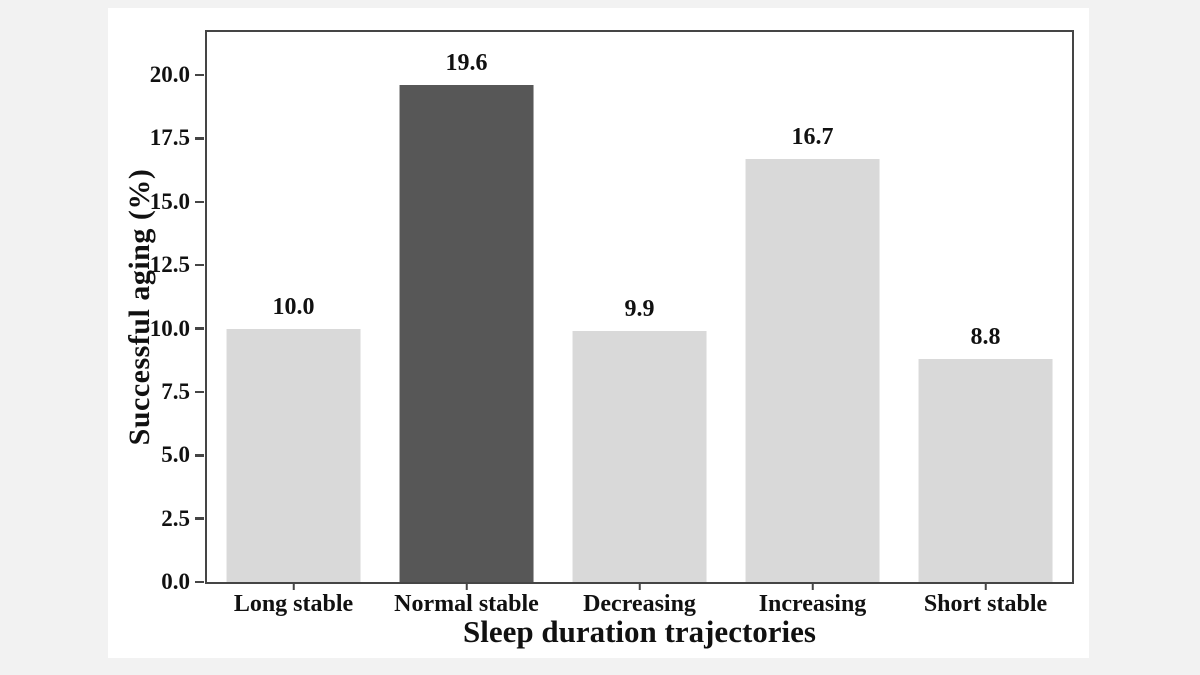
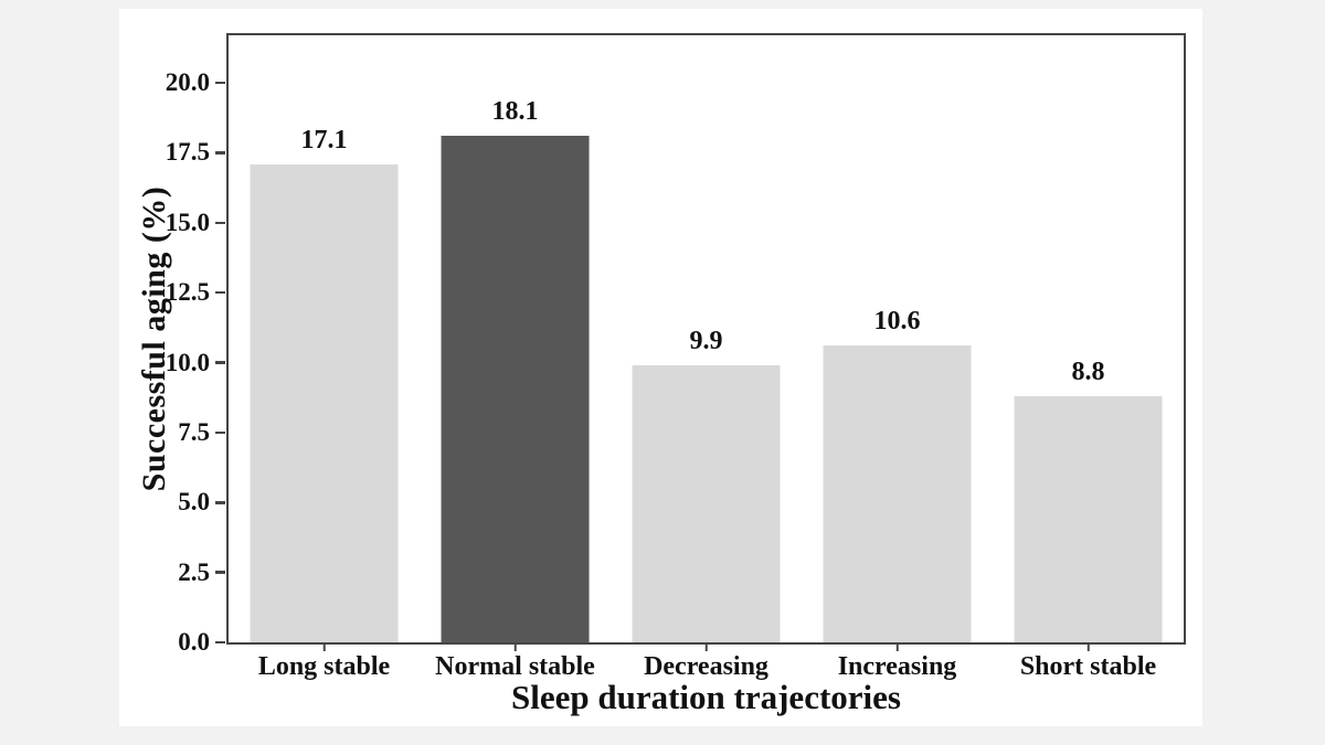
Long stable: 10.0 -> 17.1
Normal stable: 19.6 -> 18.1
Increasing: 16.7 -> 10.6
